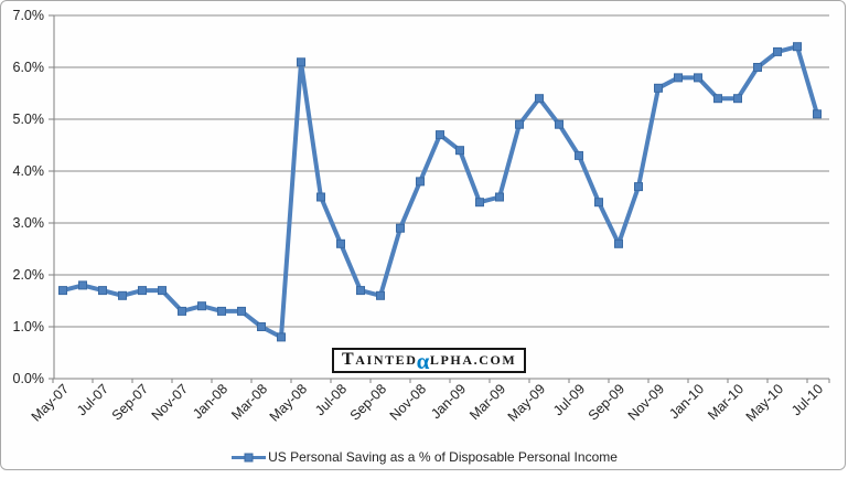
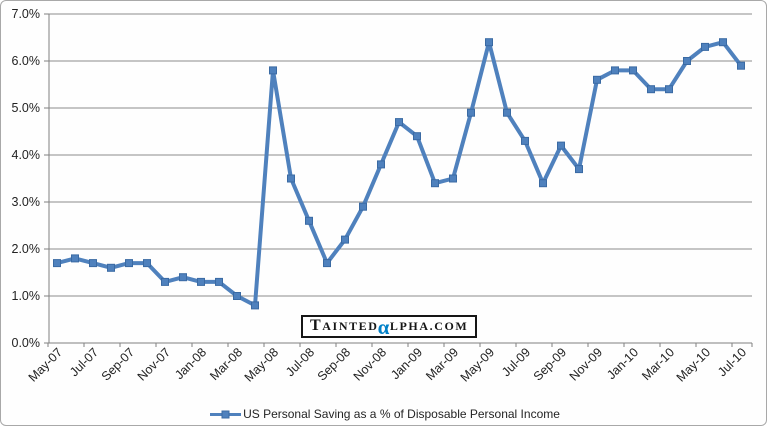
May-08: 6.1% -> 5.8%
Sep-08: 1.6% -> 2.2%
May-09: 5.4% -> 6.4%
Sep-09: 2.6% -> 4.2%
Jul-10: 5.1% -> 5.9%
